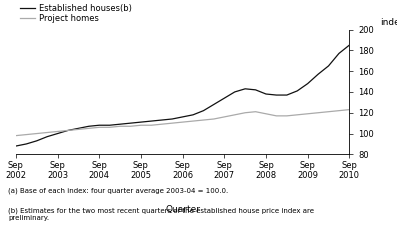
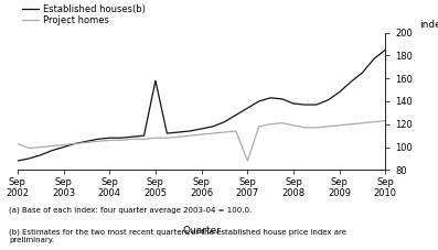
Project homes/Sep 2002: 98 -> 103
Established houses(b)/Sep 2005: 111 -> 158
Project homes/Sep 2007: 116 -> 88
